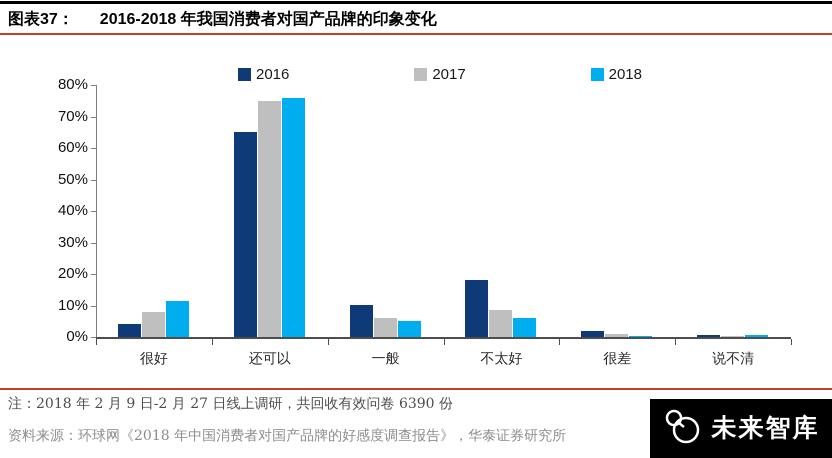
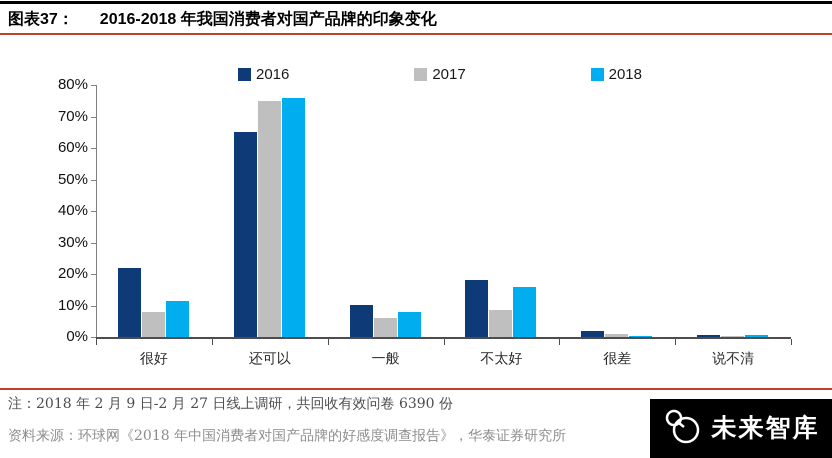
2016/很好: 4% -> 22%
2018/一般: 5% -> 8%
2018/不太好: 6% -> 16%
